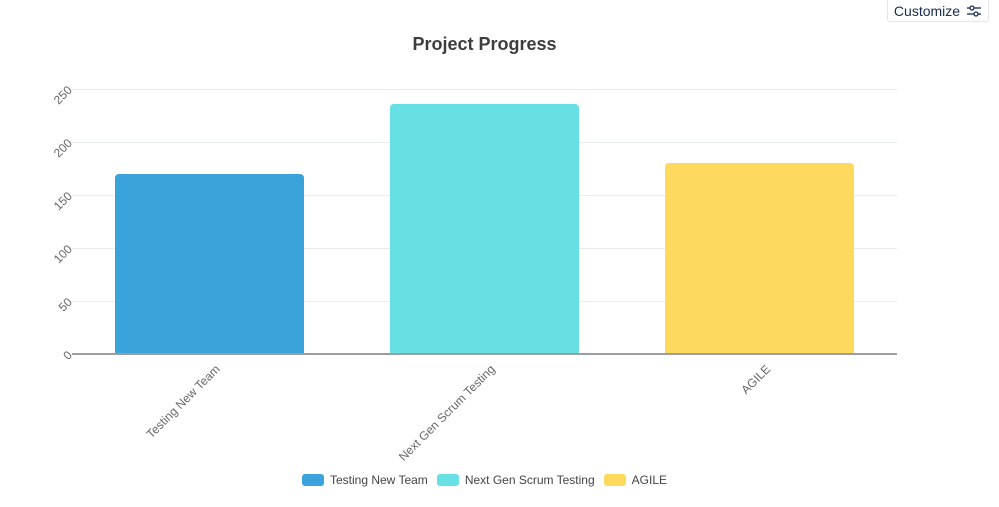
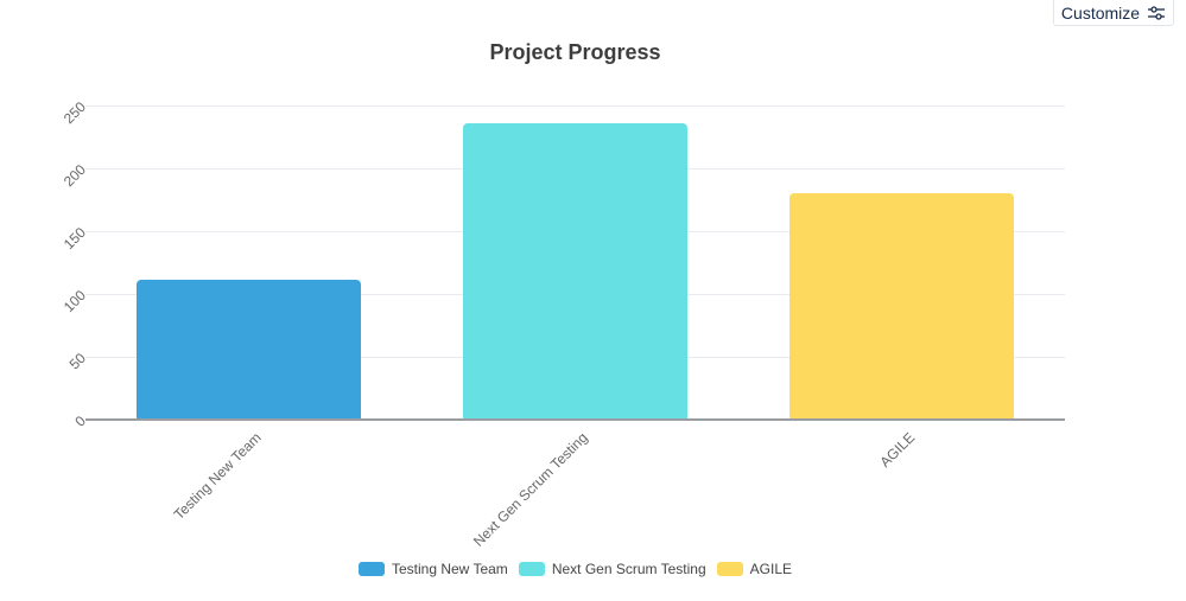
Testing New Team: 170 -> 111
